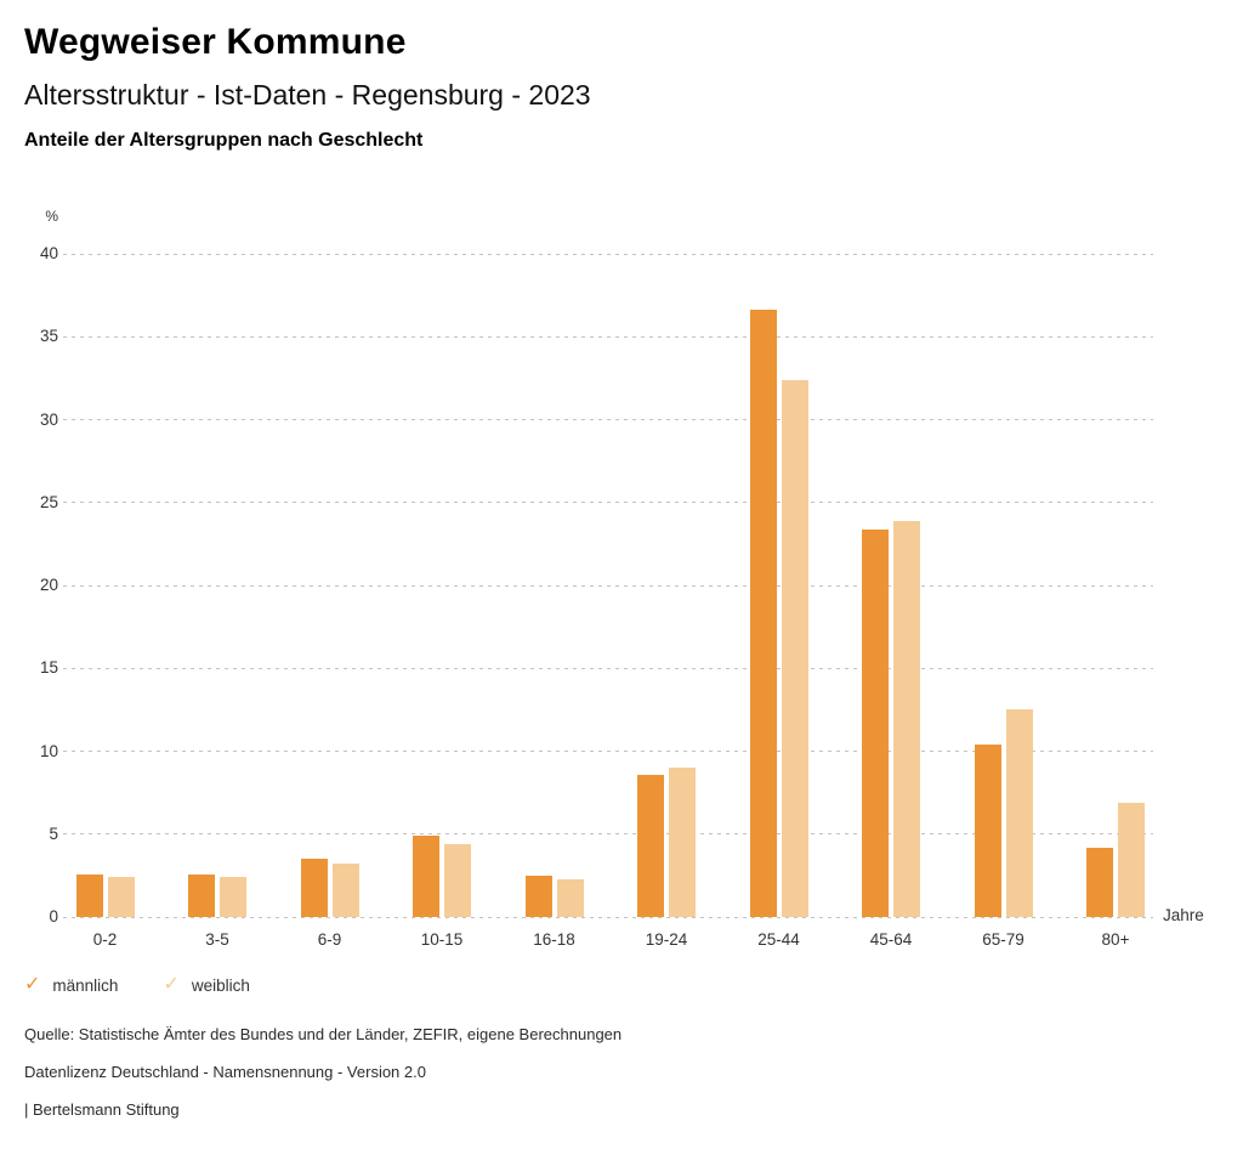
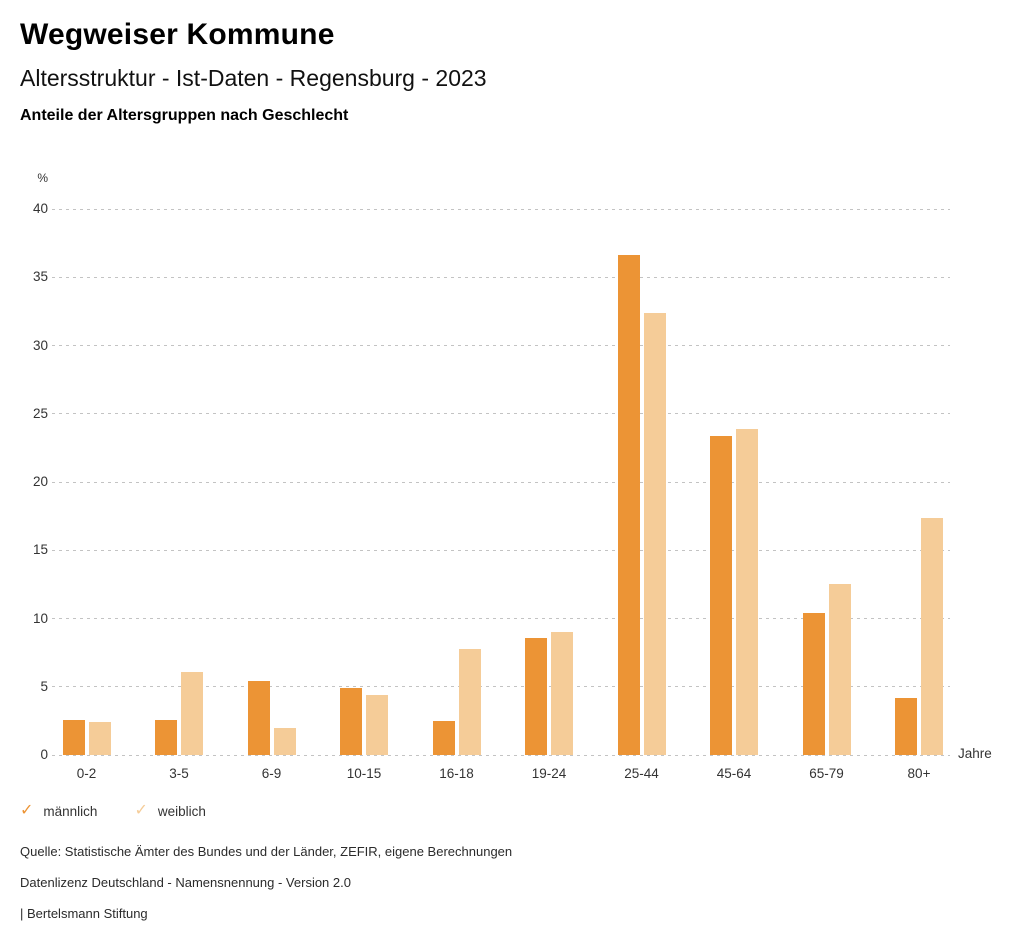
weiblich/3-5: 2.4 -> 6.1
männlich/6-9: 3.5 -> 5.4
weiblich/6-9: 3.2 -> 2.0
weiblich/16-18: 2.3 -> 7.8
weiblich/80+: 6.9 -> 17.4
